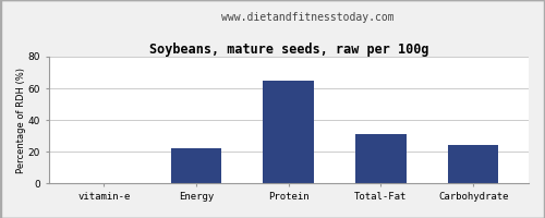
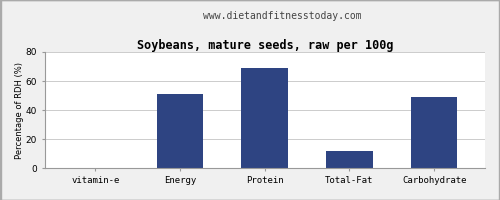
Energy: 22 -> 51
Protein: 65 -> 69
Total-Fat: 31 -> 12
Carbohydrate: 24 -> 49
